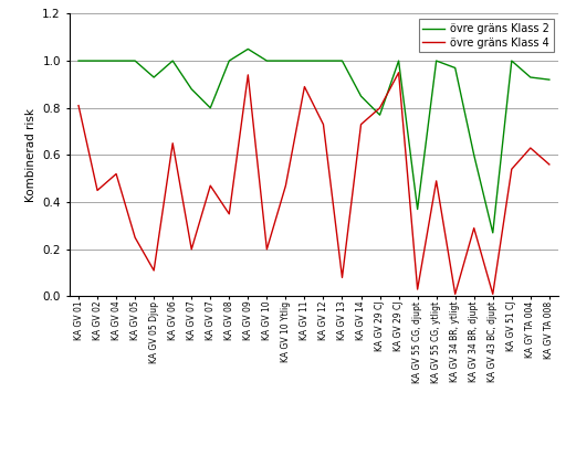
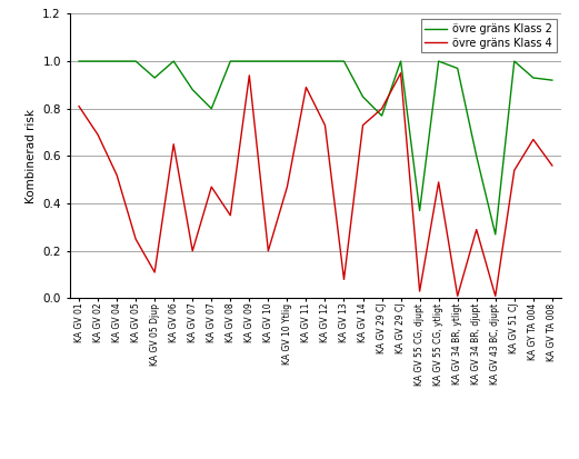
övre gräns Klass 4/KA GV 02: 0.45 -> 0.69
övre gräns Klass 2/KA GV 09: 1.05 -> 1.00
övre gräns Klass 4/KA GY TA 004: 0.63 -> 0.67
